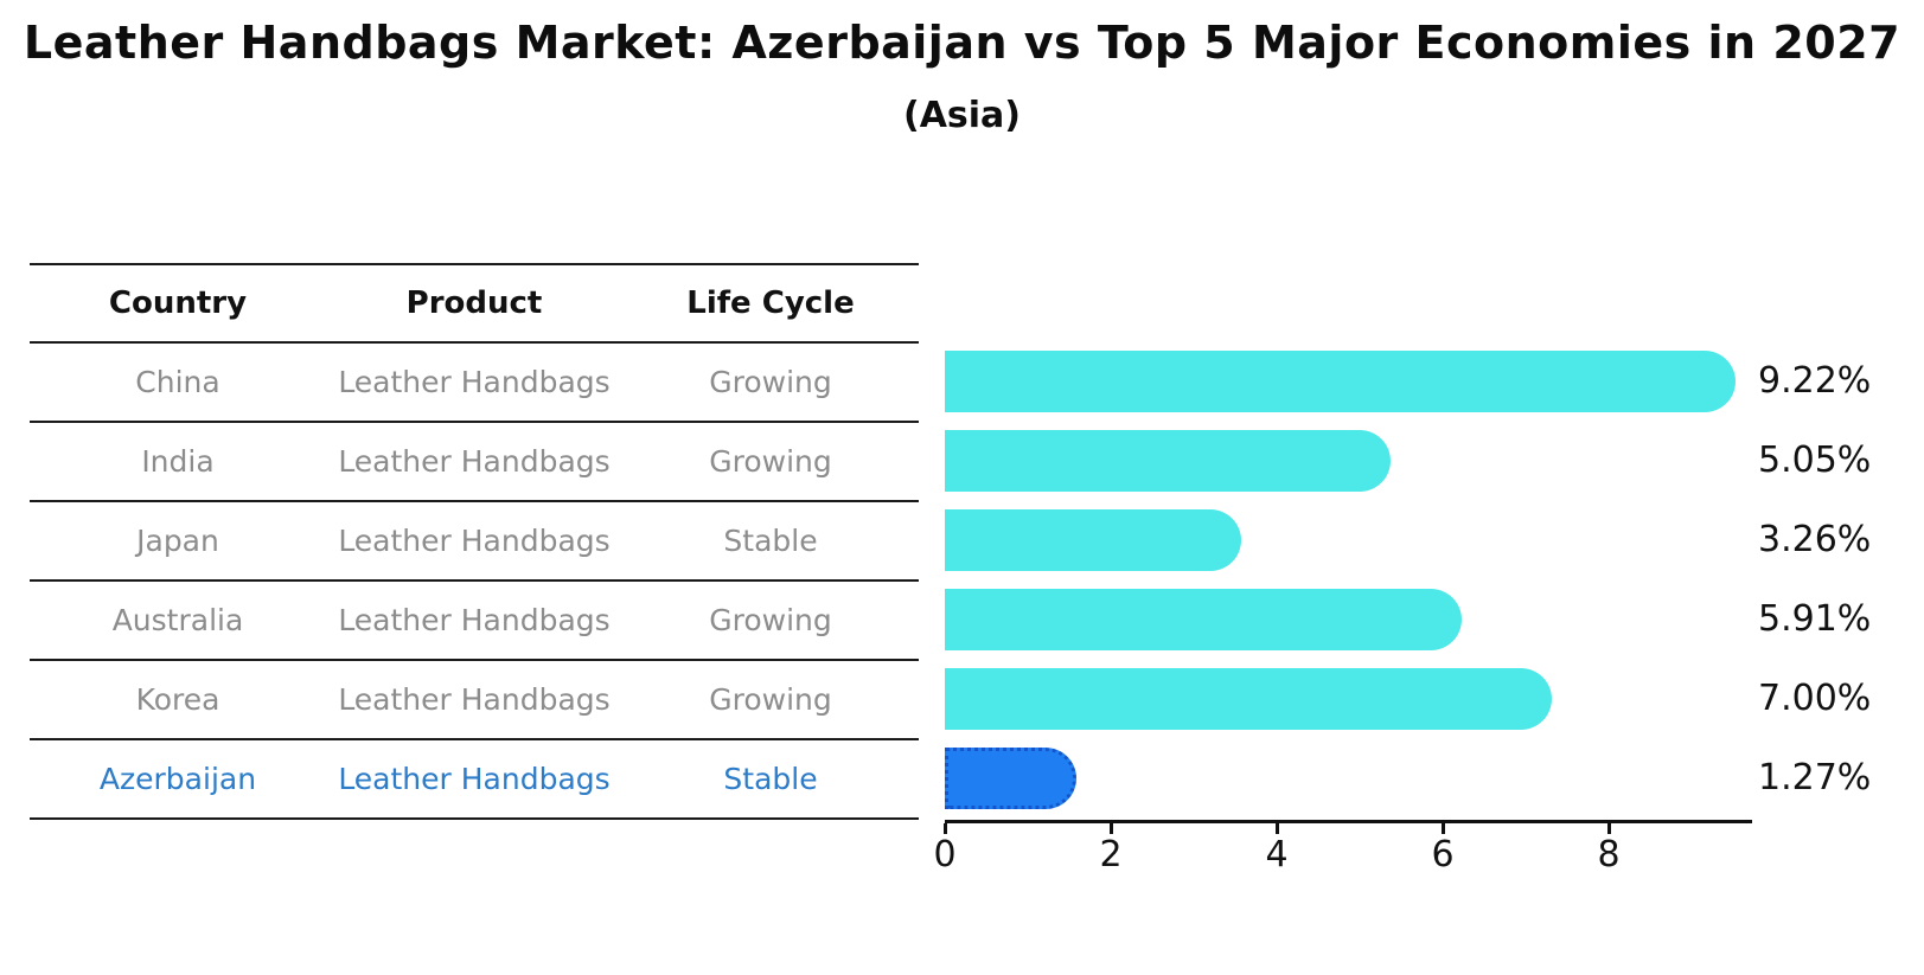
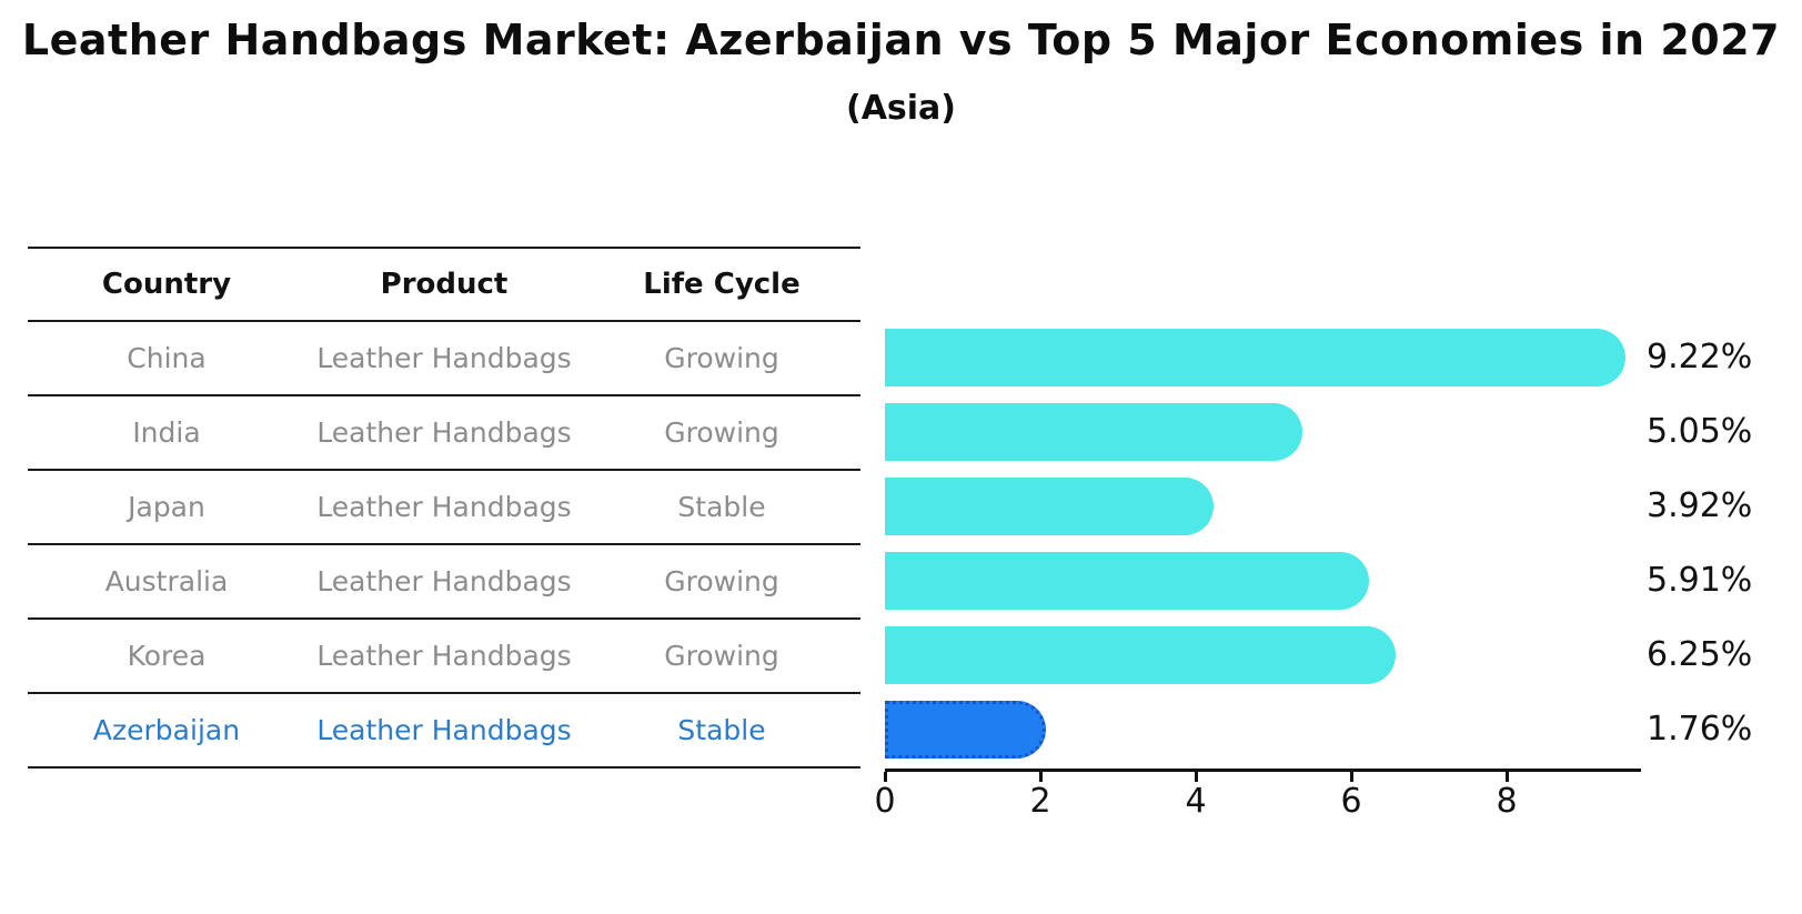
Japan: 3.26% -> 3.92%
Korea: 7.00% -> 6.25%
Azerbaijan: 1.27% -> 1.76%
